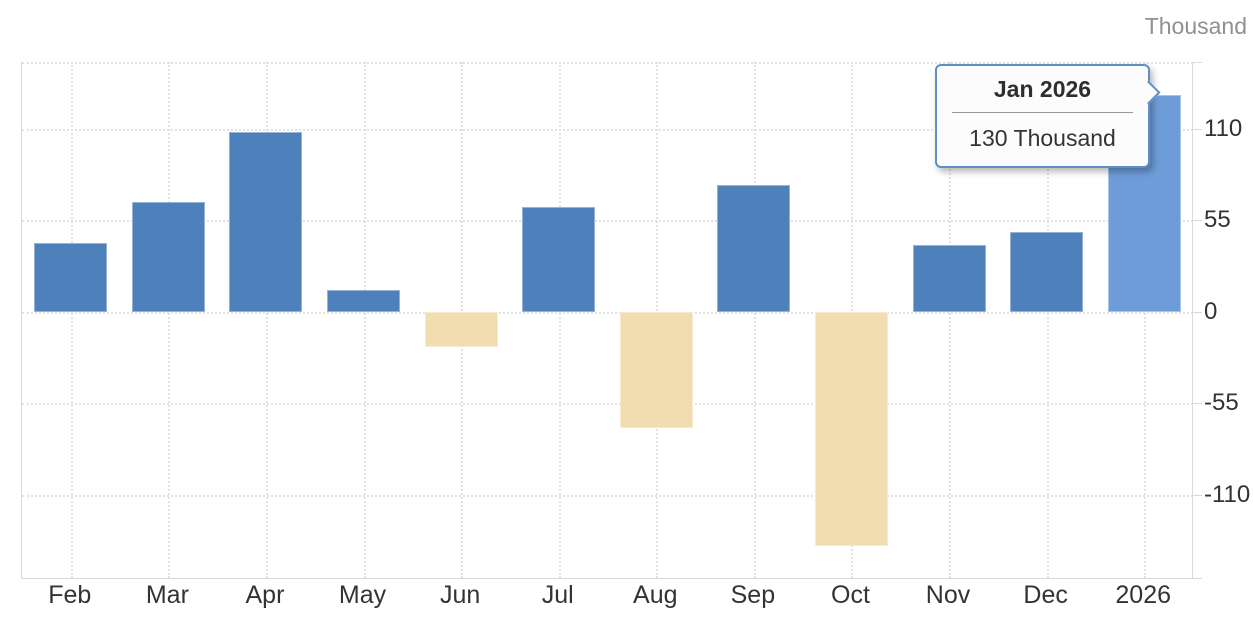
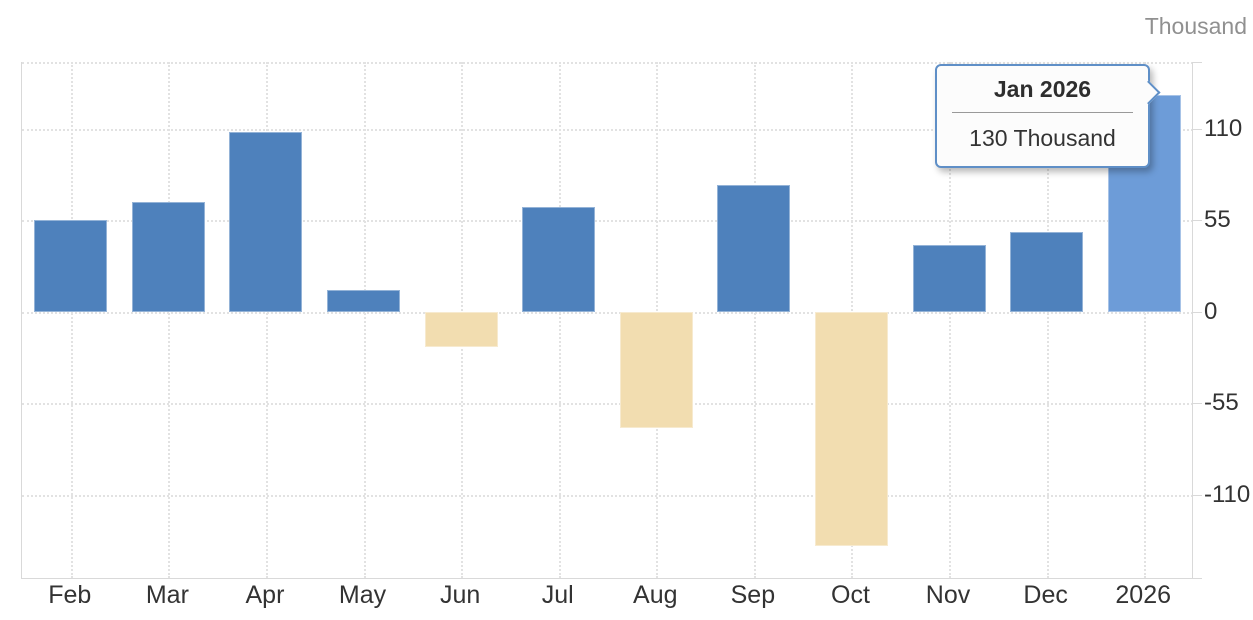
Feb: 41 -> 55
